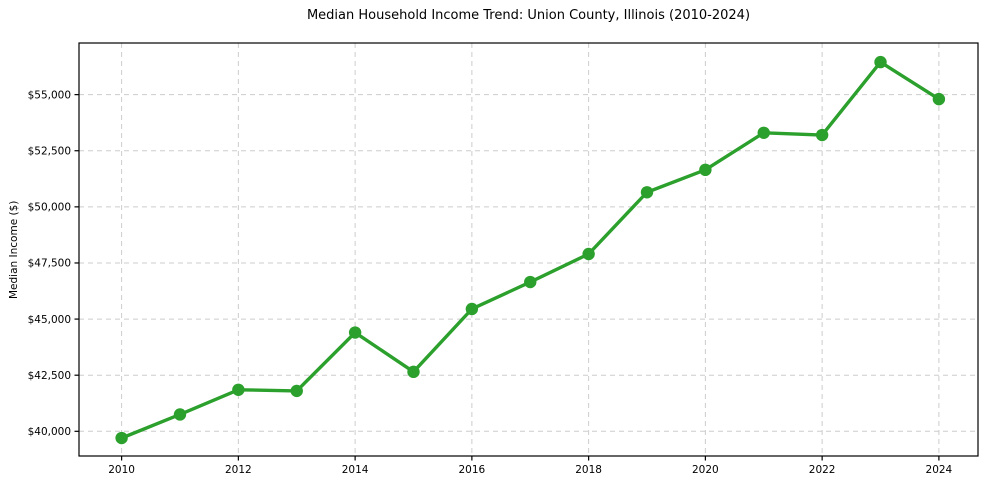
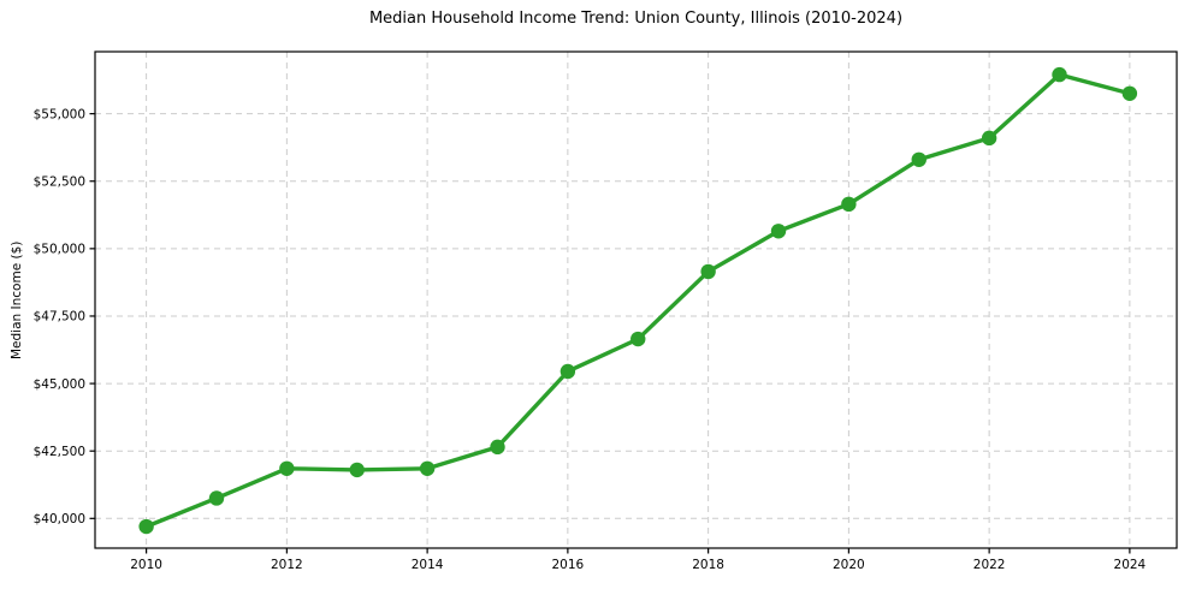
2014: $44400 -> $41800
2018: $47900 -> $49200
2022: $53200 -> $54100
2024: $54800 -> $55800
